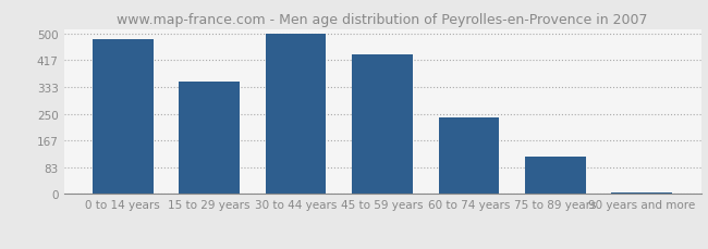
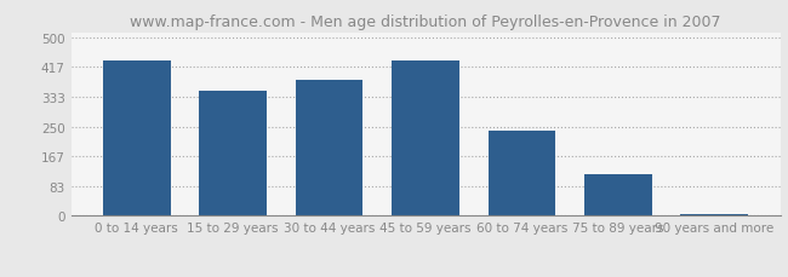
0 to 14 years: 484 -> 435
30 to 44 years: 500 -> 380
